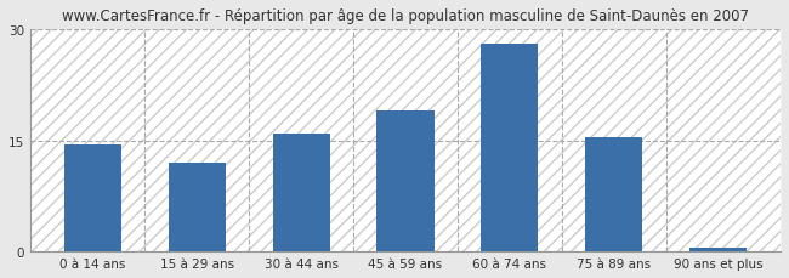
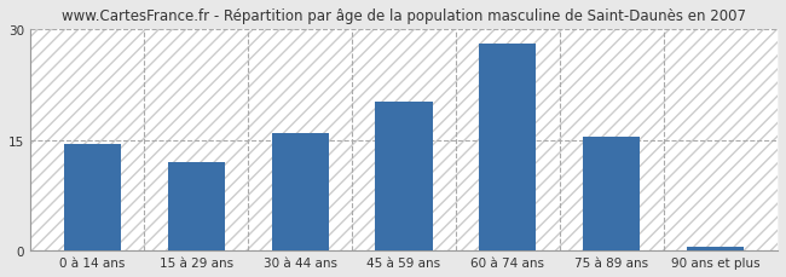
45 à 59 ans: 19.0 -> 20.2
